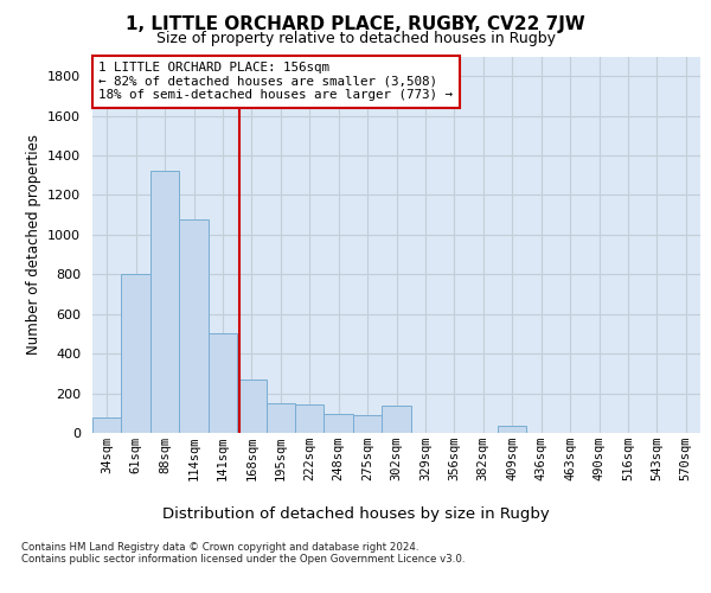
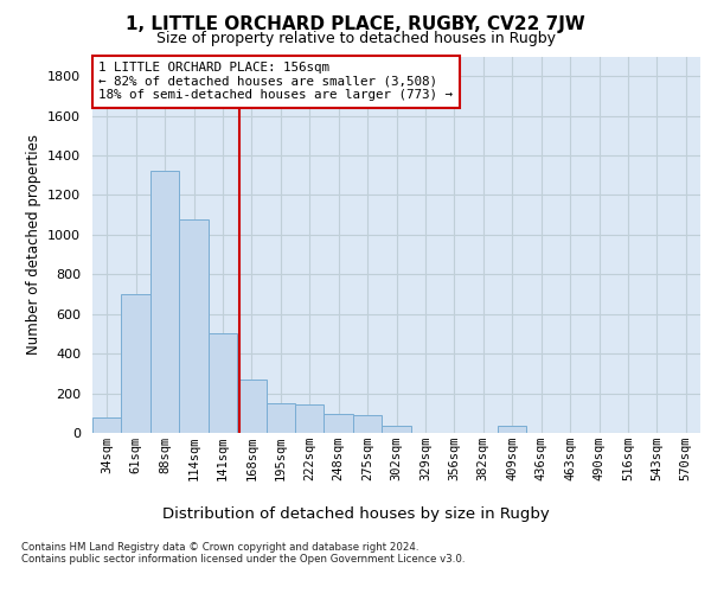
61sqm: 800 -> 700
302sqm: 140 -> 40
